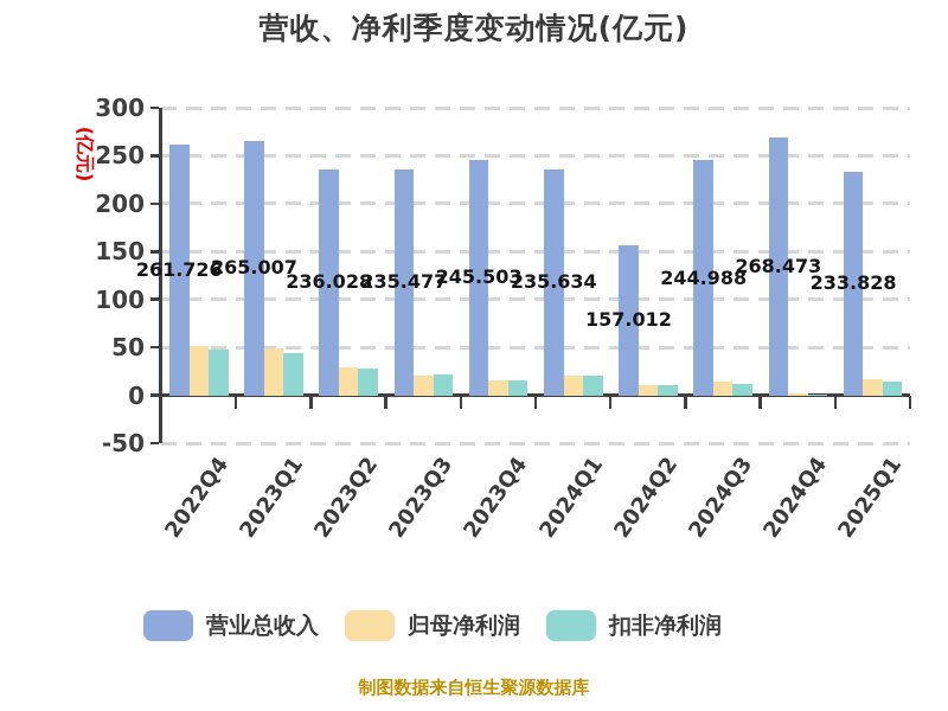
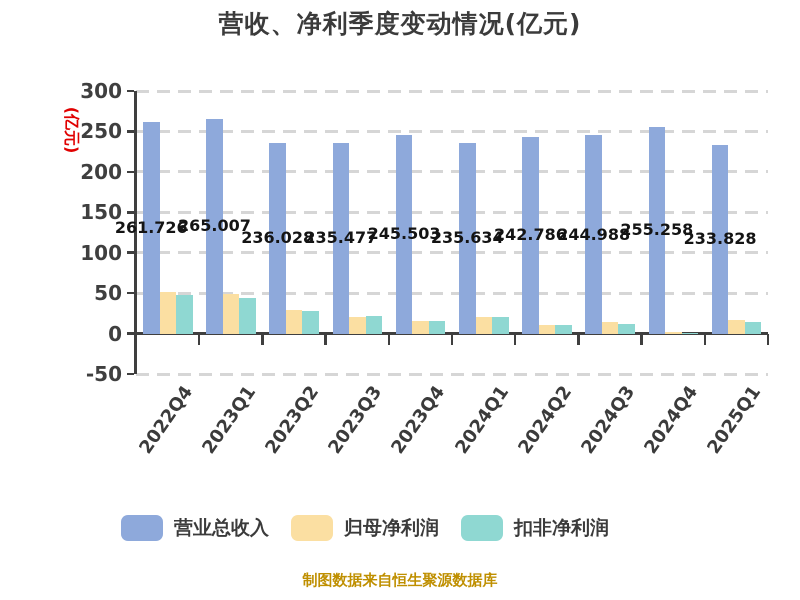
营业总收入/2024Q2: 157.012 -> 242.786
营业总收入/2024Q4: 268.473 -> 255.258
